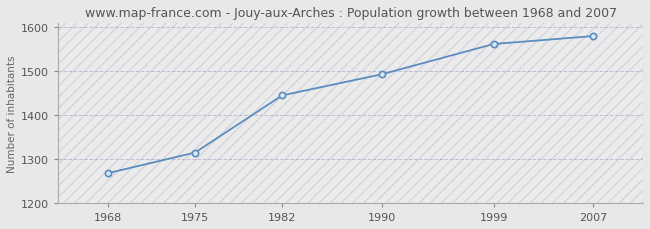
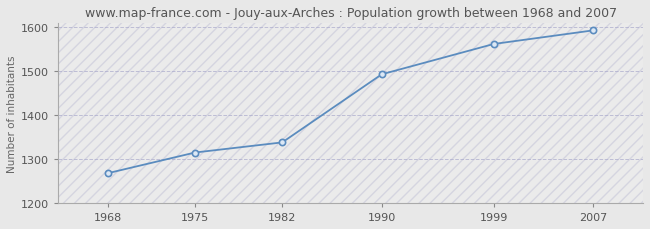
1982: 1445 -> 1338
2007: 1580 -> 1593
